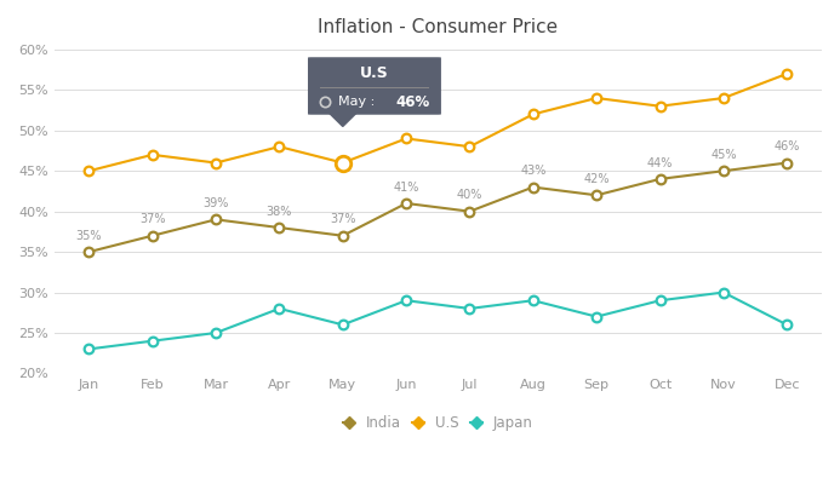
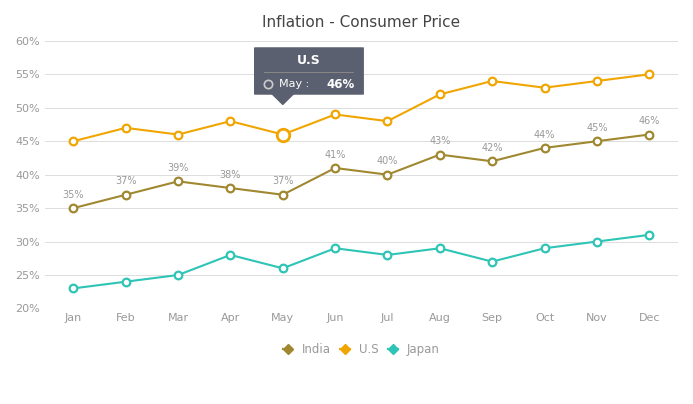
U.S/Dec: 57% -> 55%
Japan/Dec: 26% -> 31%
